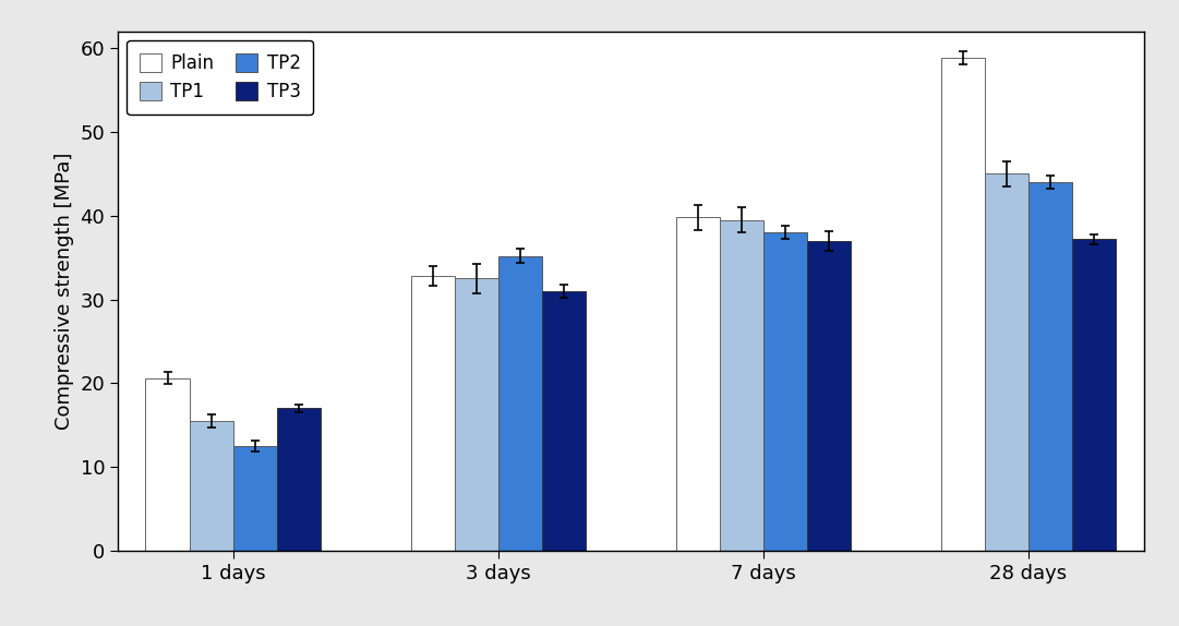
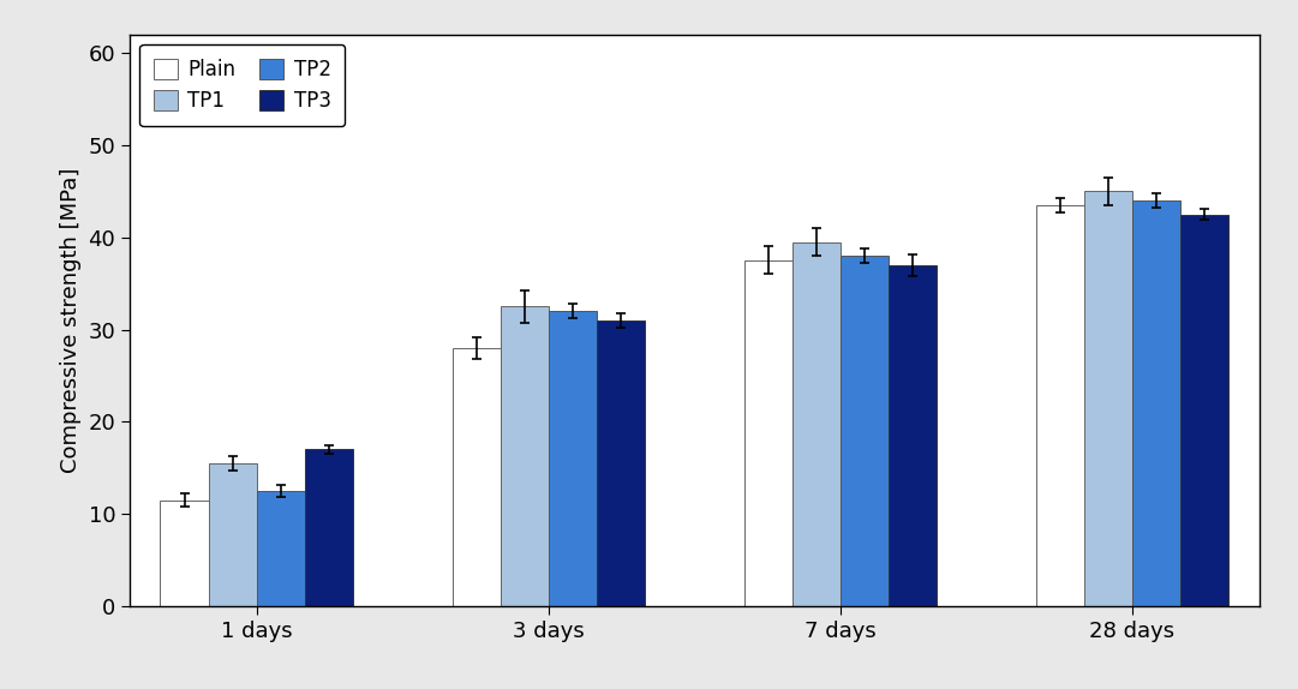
Plain/1 days: 20.6 -> 11.5
Plain/3 days: 32.8 -> 28.0
TP2/3 days: 35.2 -> 32.0
Plain/7 days: 39.8 -> 37.5
Plain/28 days: 58.8 -> 43.5
TP3/28 days: 37.2 -> 42.5
